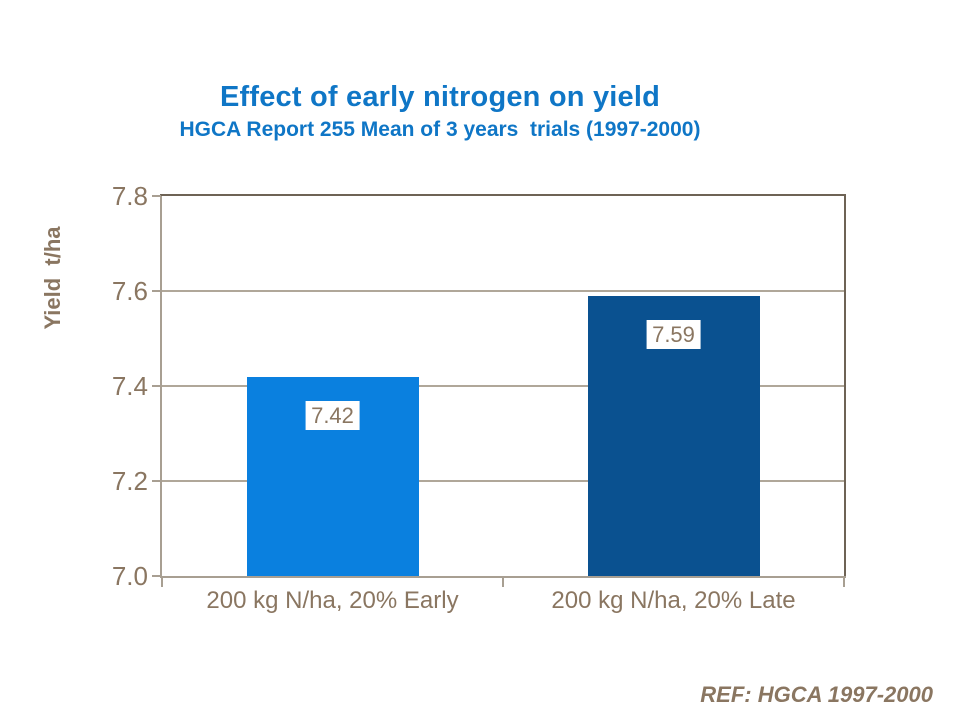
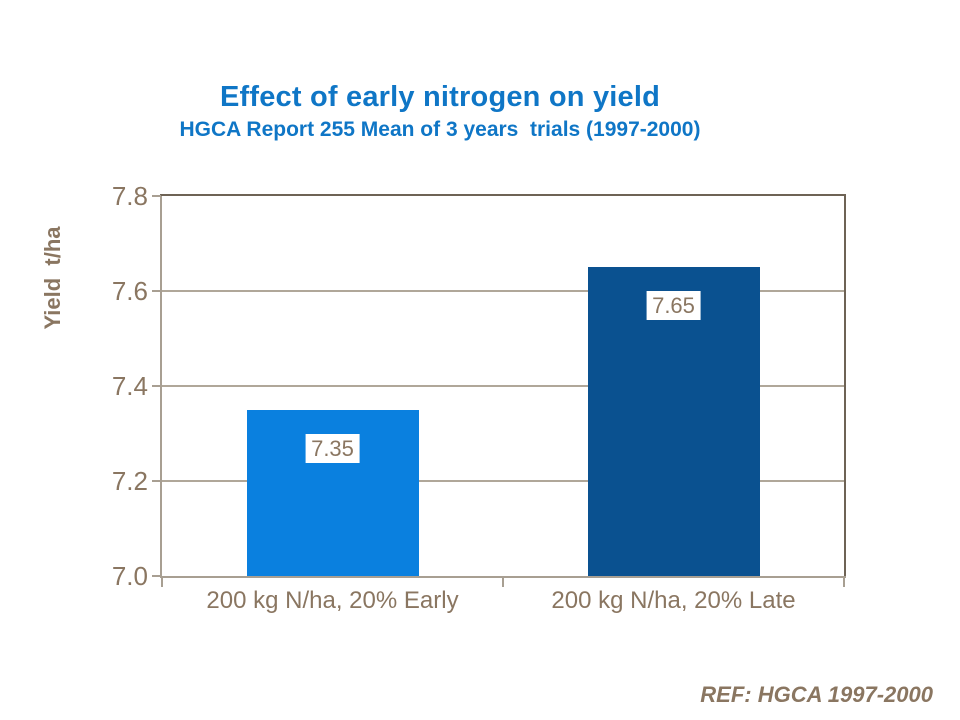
200 kg N/ha, 20% Early: 7.42 -> 7.35
200 kg N/ha, 20% Late: 7.59 -> 7.65
